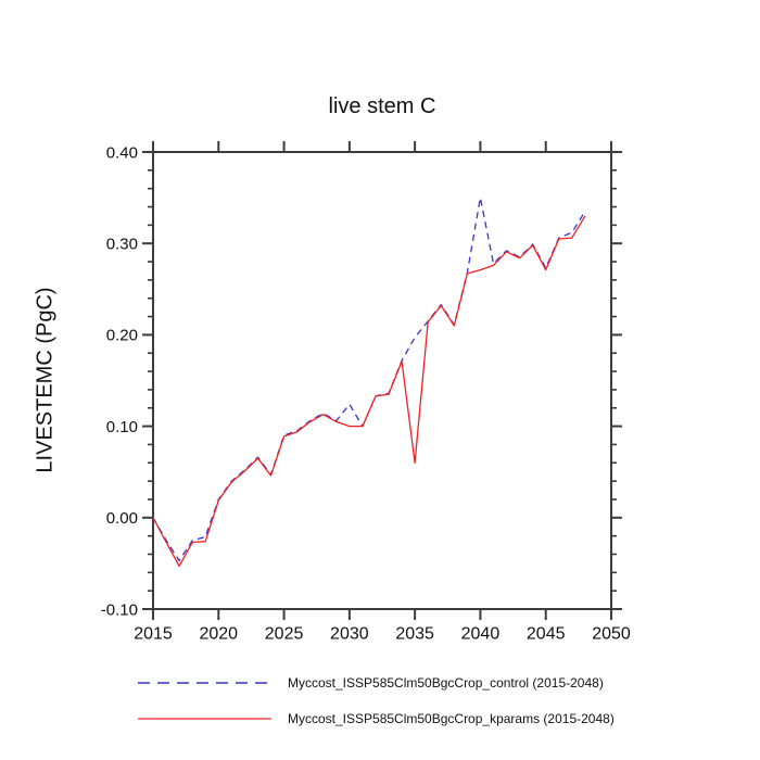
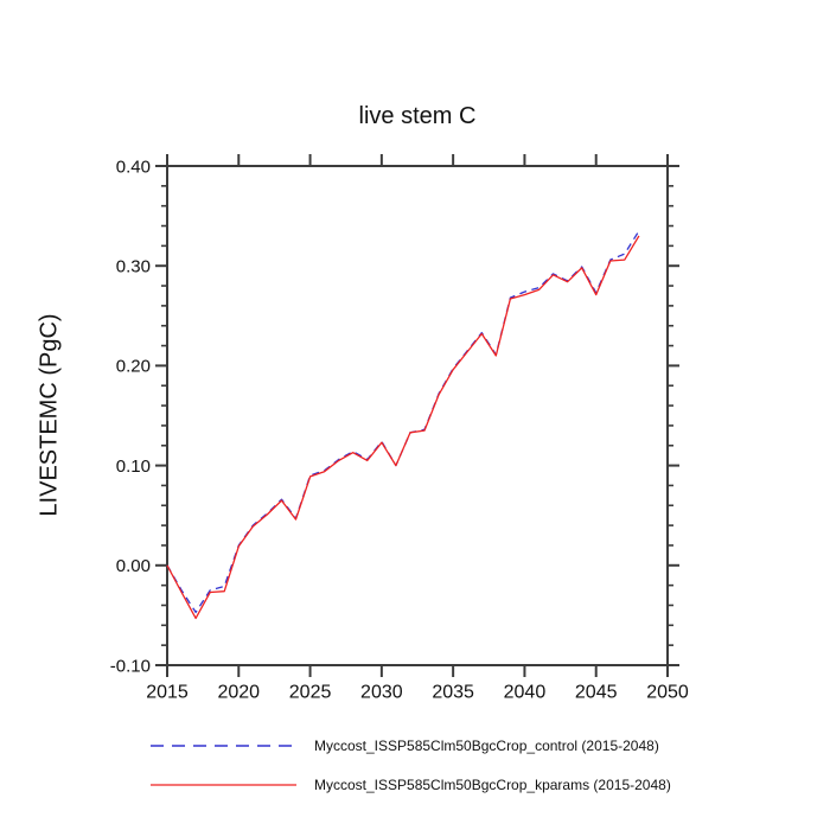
Myccost_ISSP585Clm50BgcCrop_kparams (2015-2048)/2030: 0.10 -> 0.12
Myccost_ISSP585Clm50BgcCrop_kparams (2015-2048)/2035: 0.06 -> 0.20
Myccost_ISSP585Clm50BgcCrop_control (2015-2048)/2040: 0.35 -> 0.27
